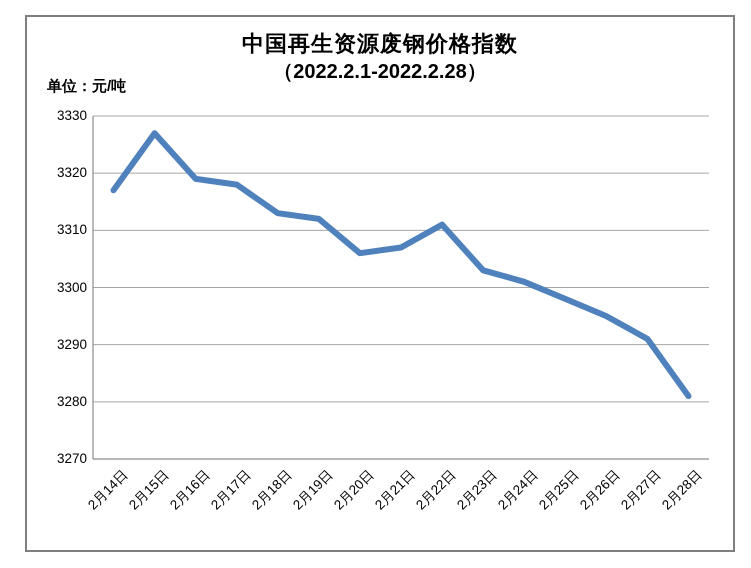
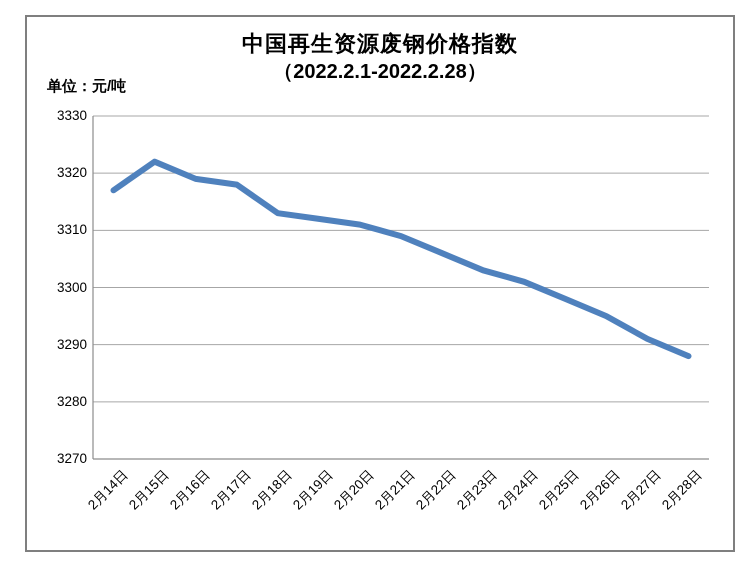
2月15日: 3327 -> 3322
2月20日: 3306 -> 3311
2月21日: 3307 -> 3309
2月22日: 3311 -> 3306
2月28日: 3281 -> 3288
